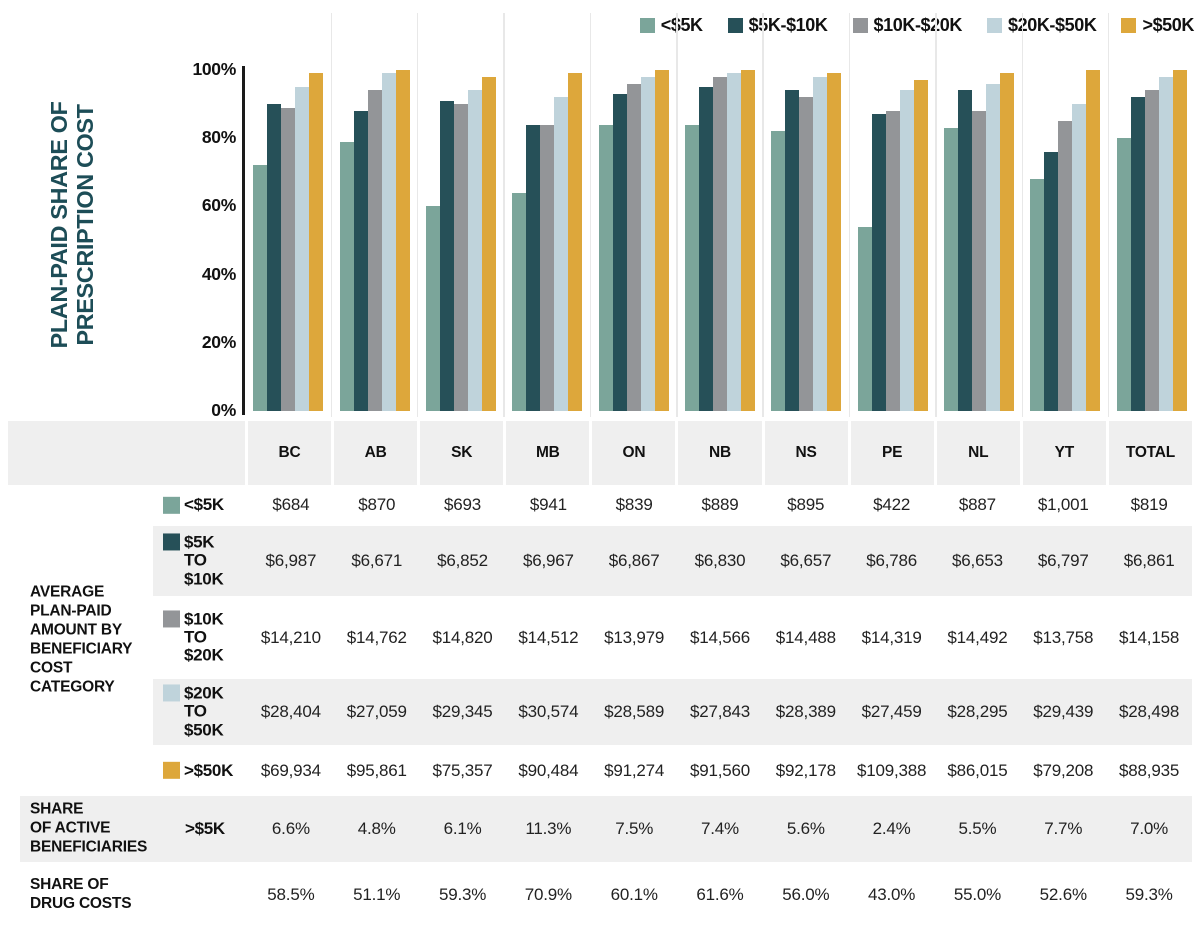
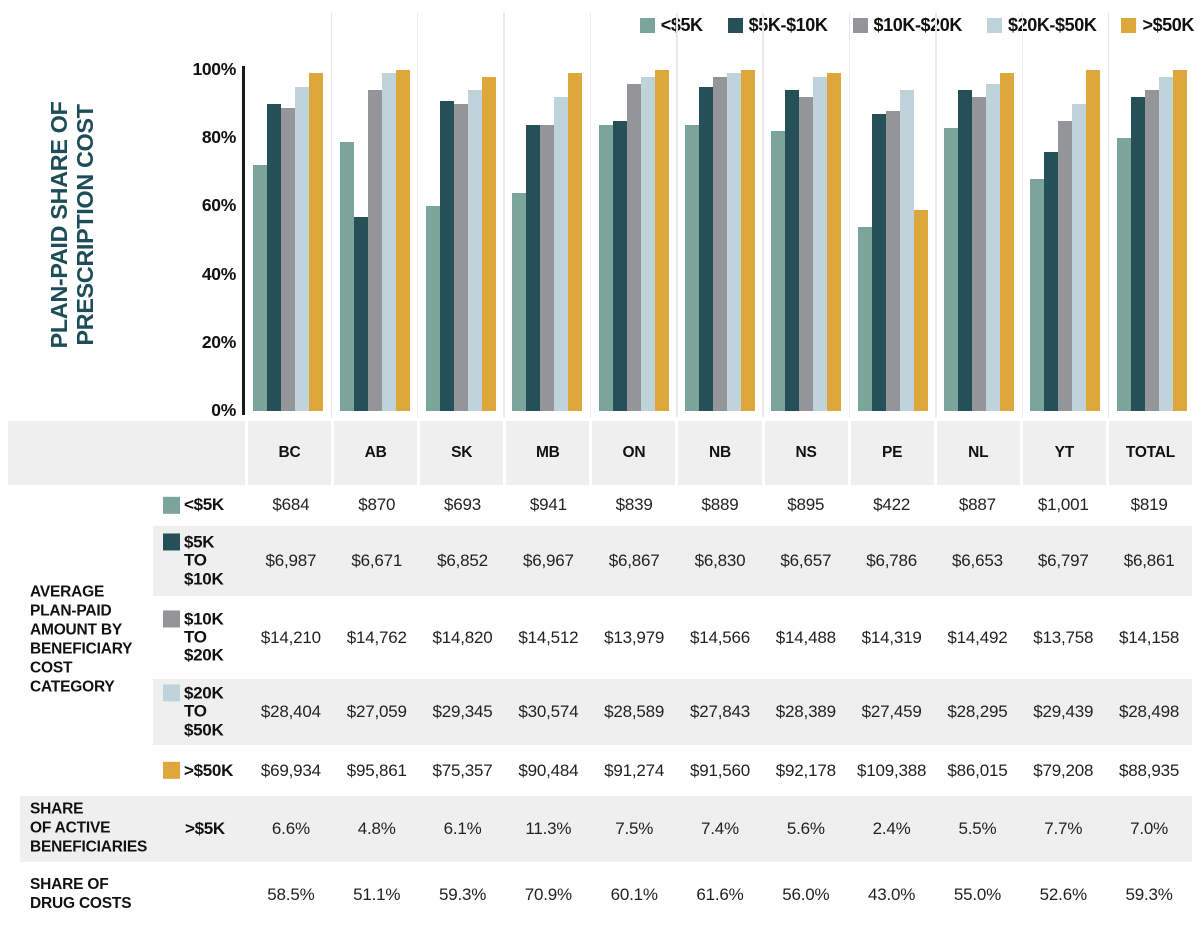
$5K-$10K/AB: 88% -> 57%
$5K-$10K/ON: 93% -> 85%
>$50K/PE: 97% -> 59%
$10K-$20K/NL: 88% -> 92%
